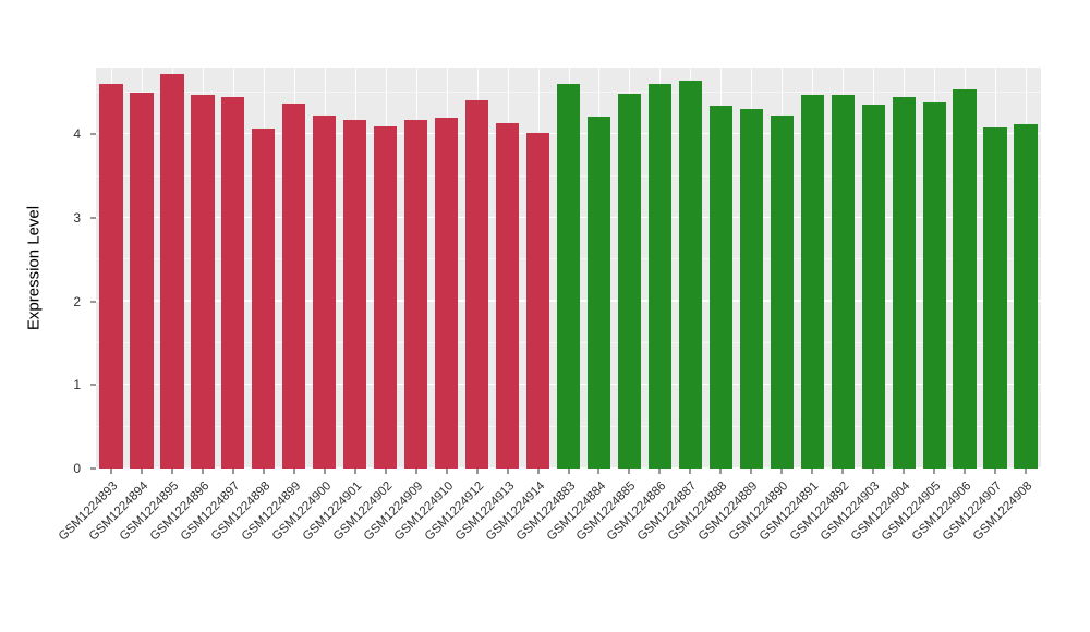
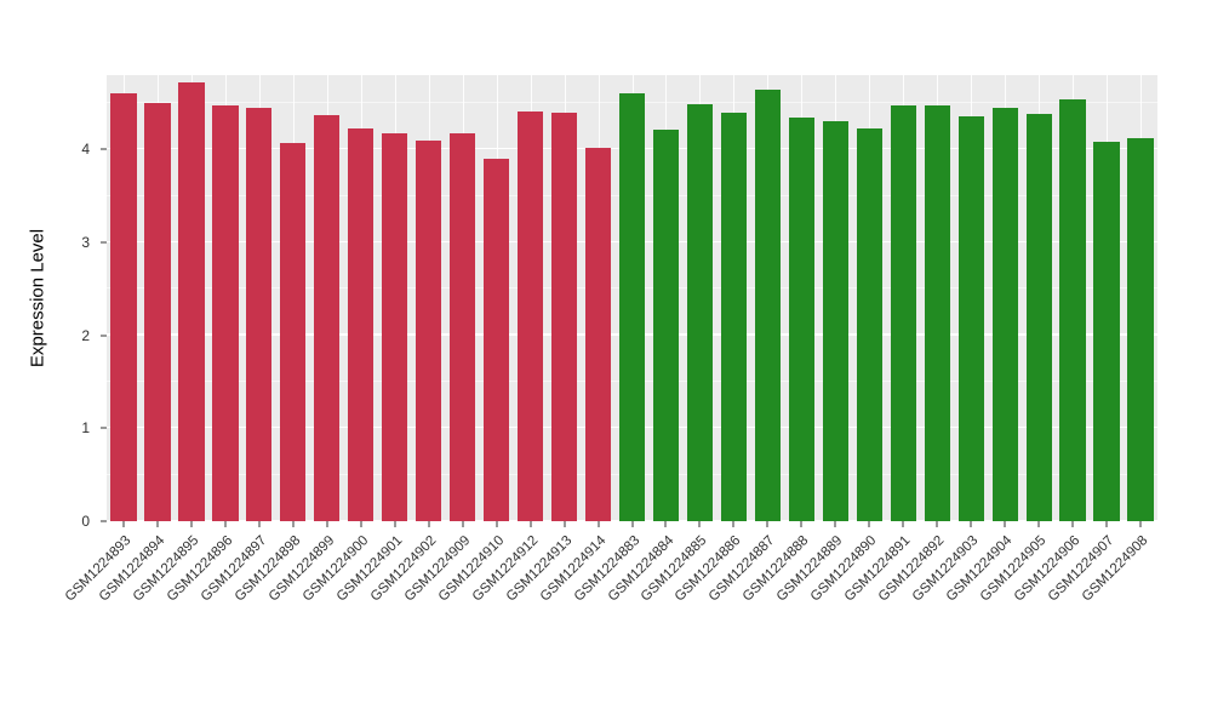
GSM1224910: 4.2 -> 3.9
GSM1224913: 4.1 -> 4.4
GSM1224886: 4.6 -> 4.4
